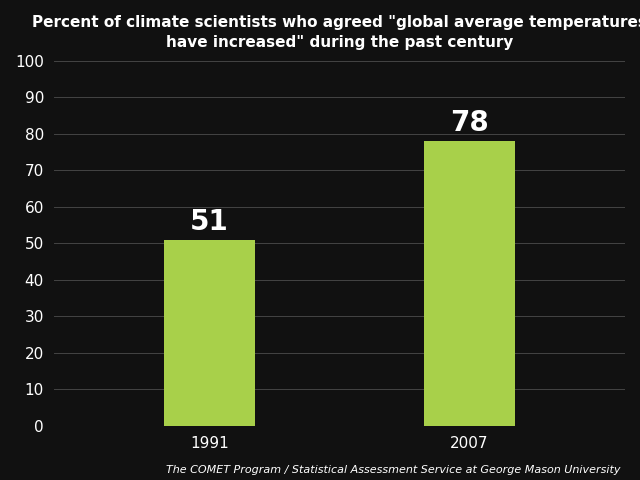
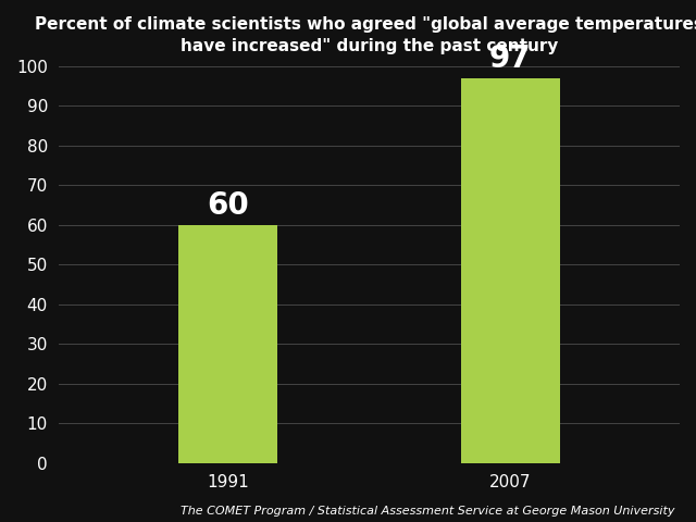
1991: 51 -> 60
2007: 78 -> 97
